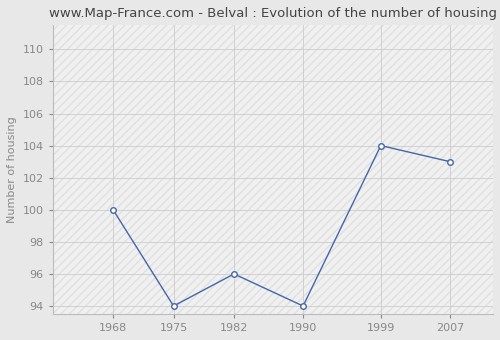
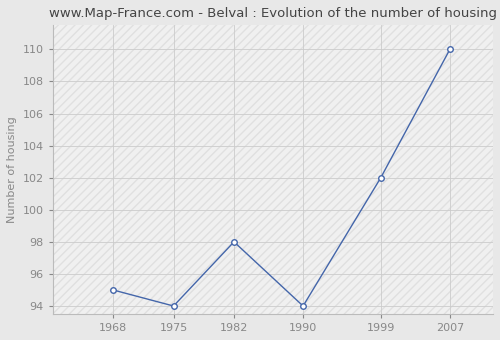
1968: 100 -> 95
1982: 96 -> 98
1999: 104 -> 102
2007: 103 -> 110
